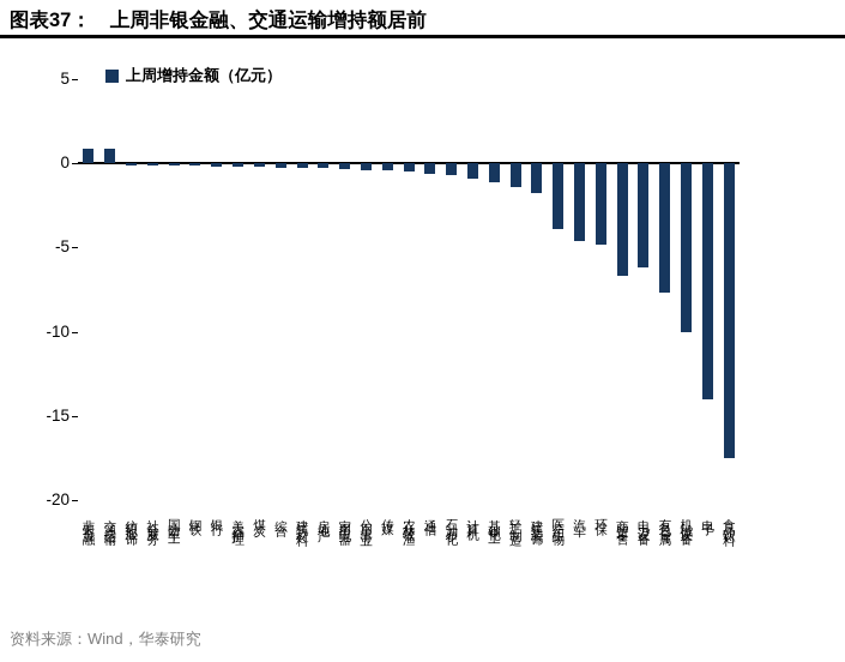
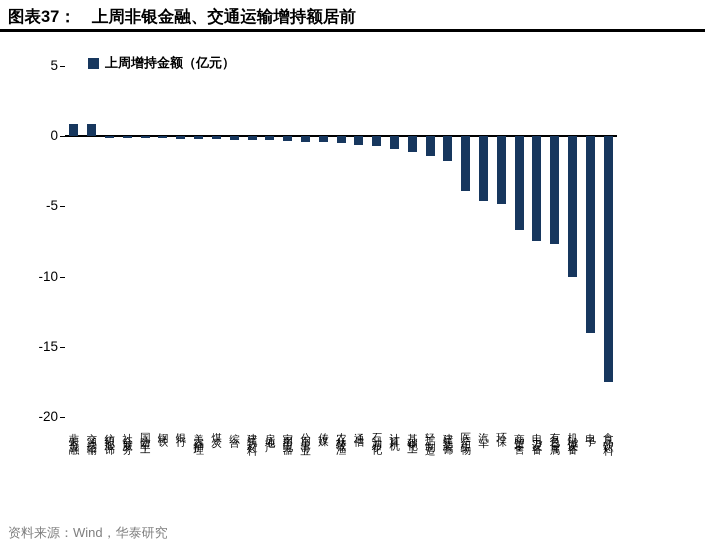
电力设备: -6.2 -> -7.5
